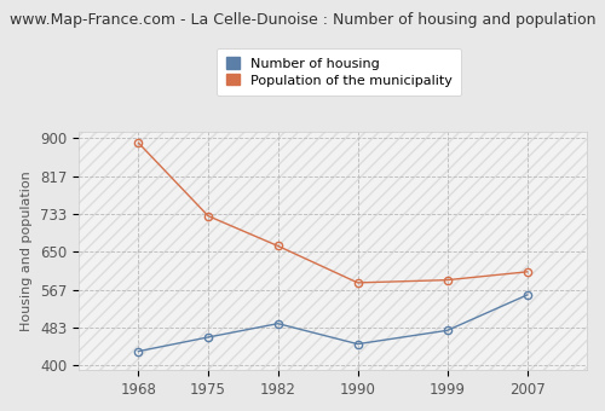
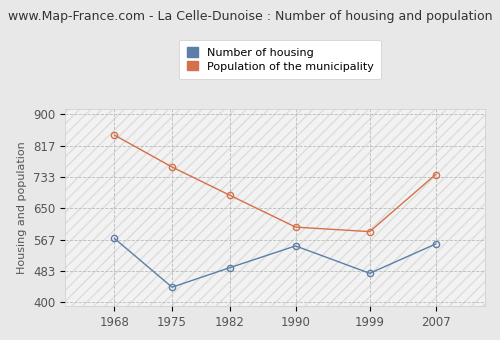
Number of housing/1968: 431 -> 570
Population of the municipality/1968: 890 -> 845
Number of housing/1975: 462 -> 440
Population of the municipality/1975: 729 -> 760
Population of the municipality/1982: 663 -> 685
Number of housing/1990: 447 -> 550
Population of the municipality/1990: 582 -> 600
Population of the municipality/2007: 606 -> 740
